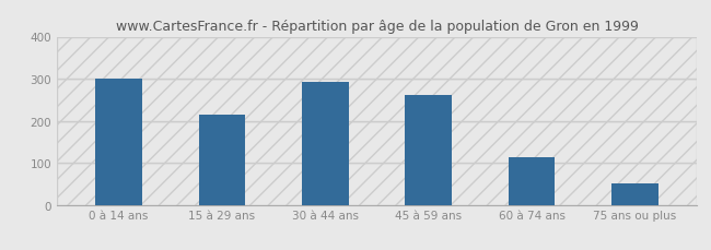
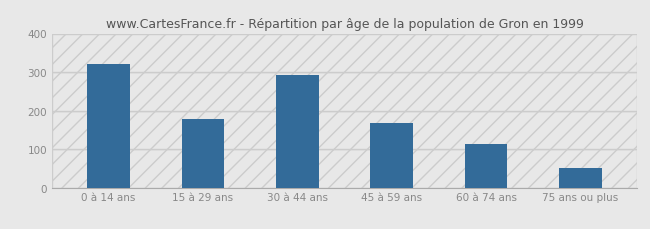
0 à 14 ans: 300 -> 320
15 à 29 ans: 215 -> 178
45 à 59 ans: 260 -> 167
